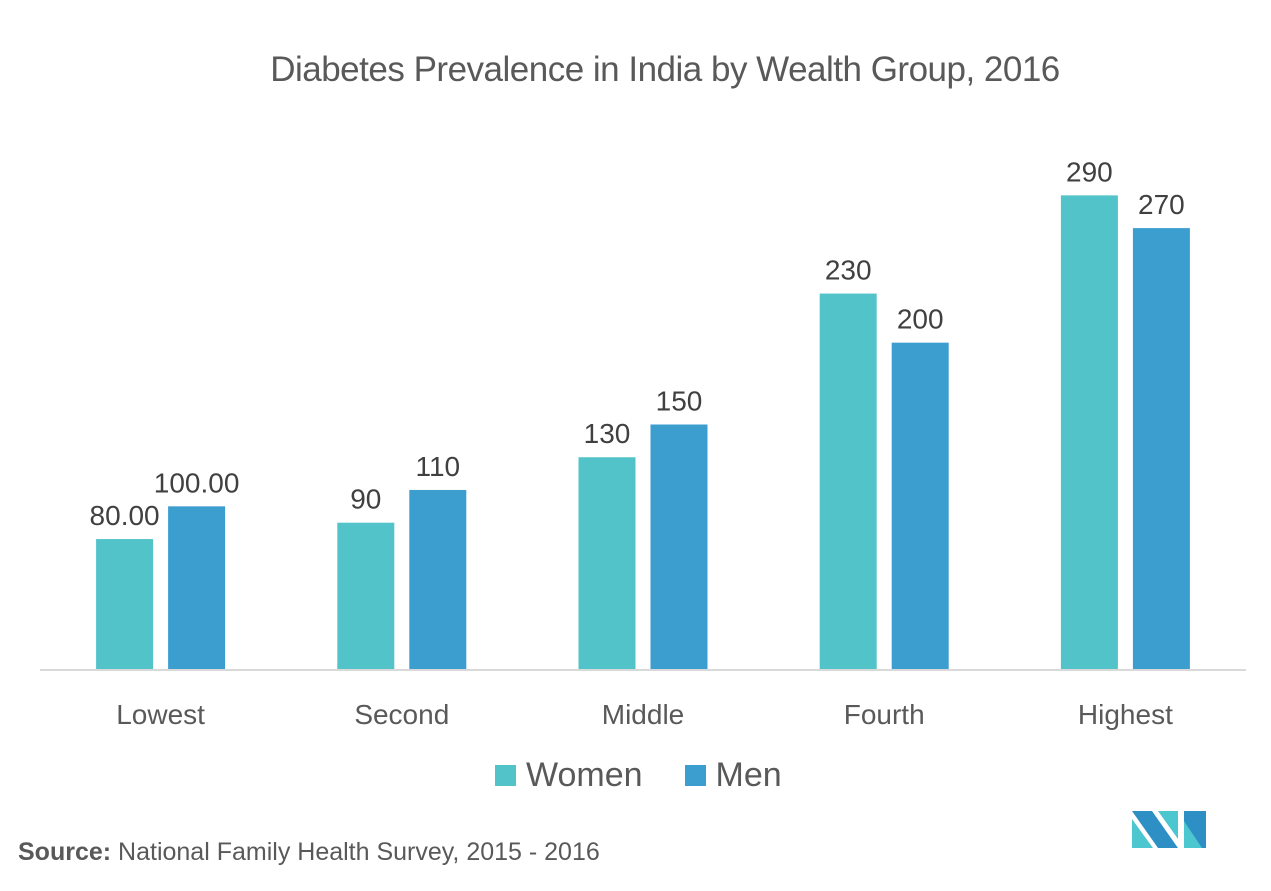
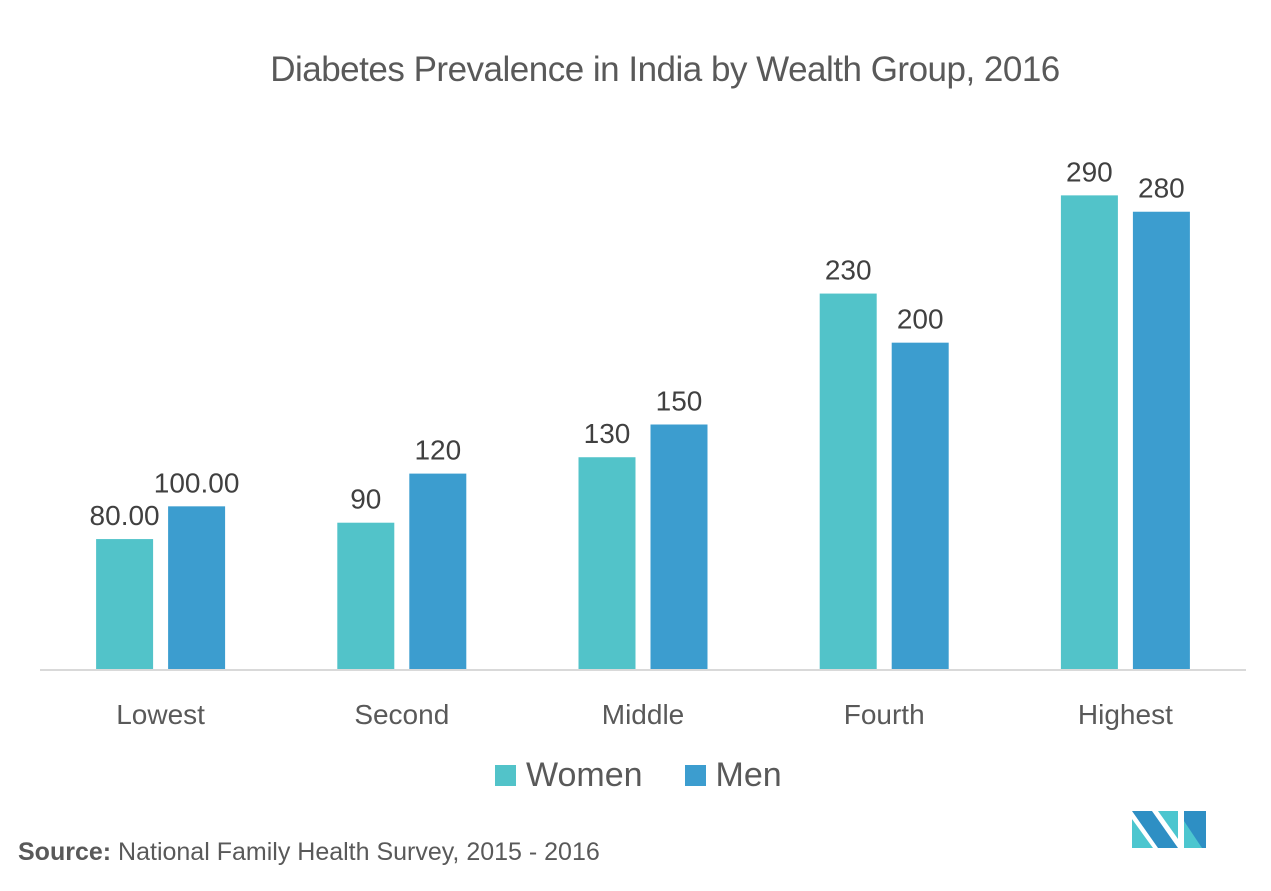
Men/Second: 110 -> 120
Men/Highest: 270 -> 280
